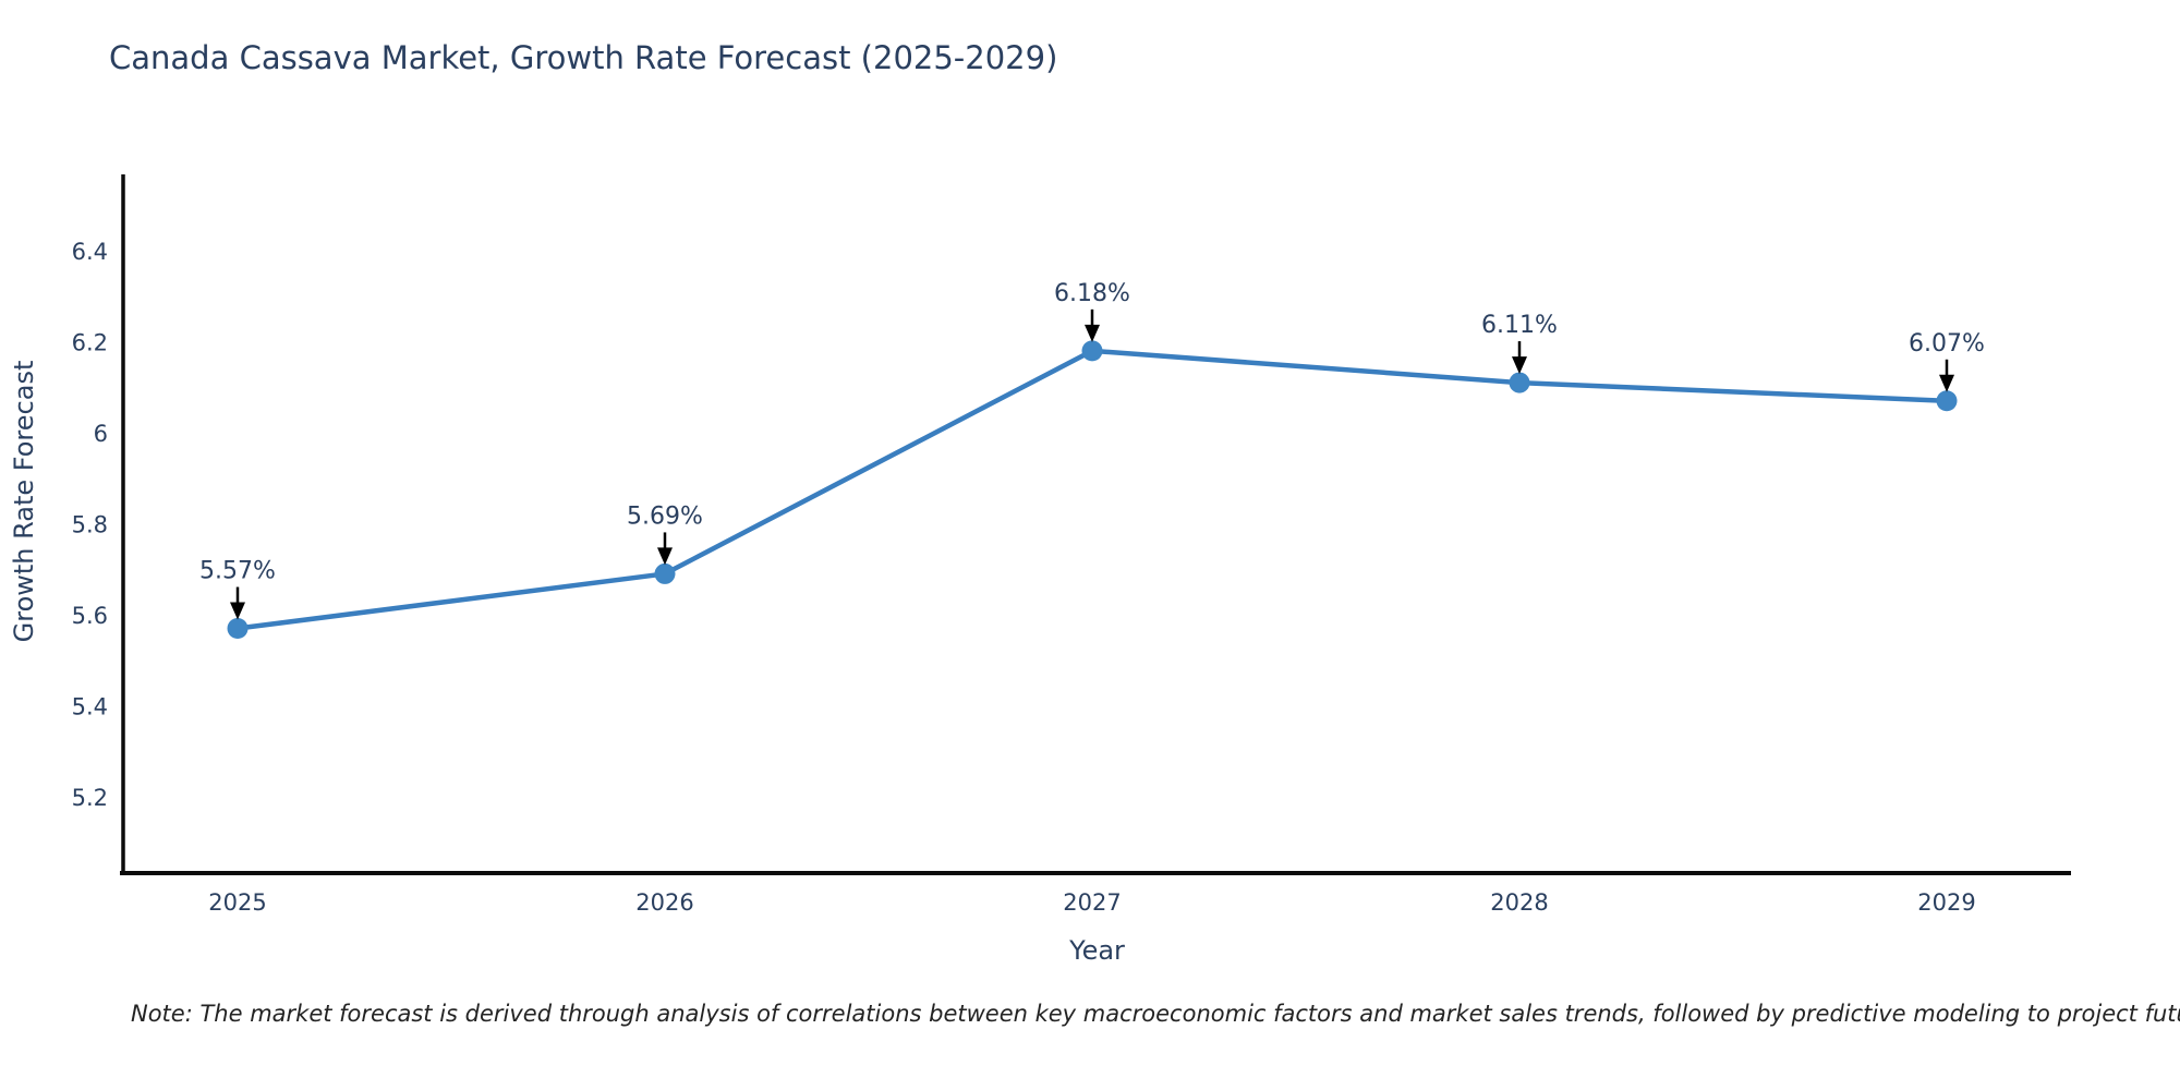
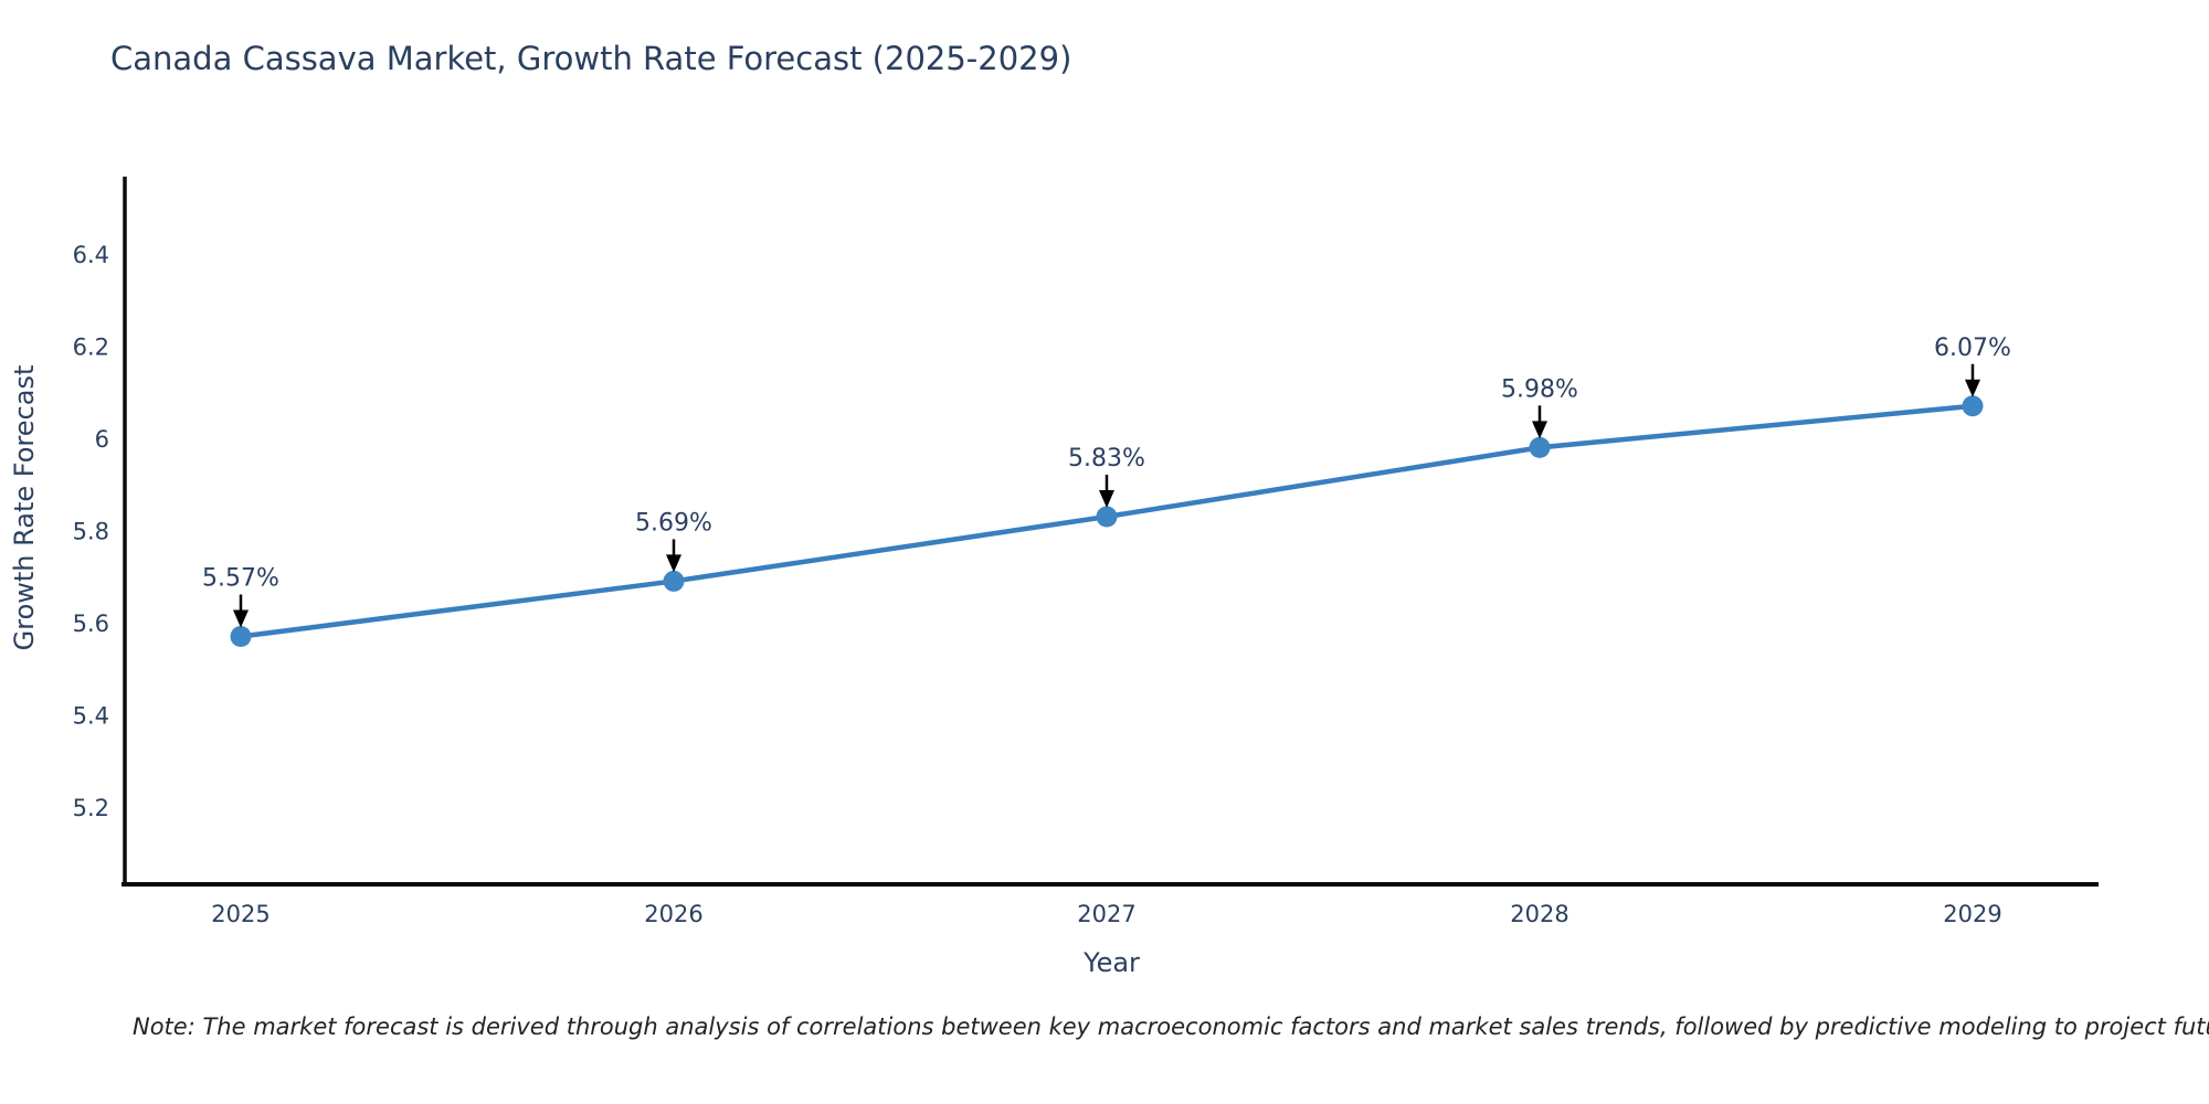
2027: 6.18% -> 5.83%
2028: 6.11% -> 5.98%
